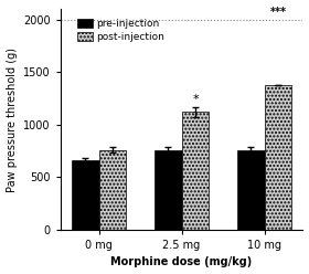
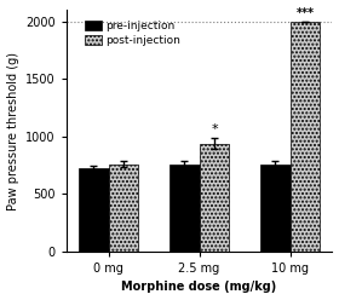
pre-injection/0 mg: 660 -> 720
post-injection/2.5 mg: 1120 -> 940
post-injection/10 mg: 1380 -> 2000
